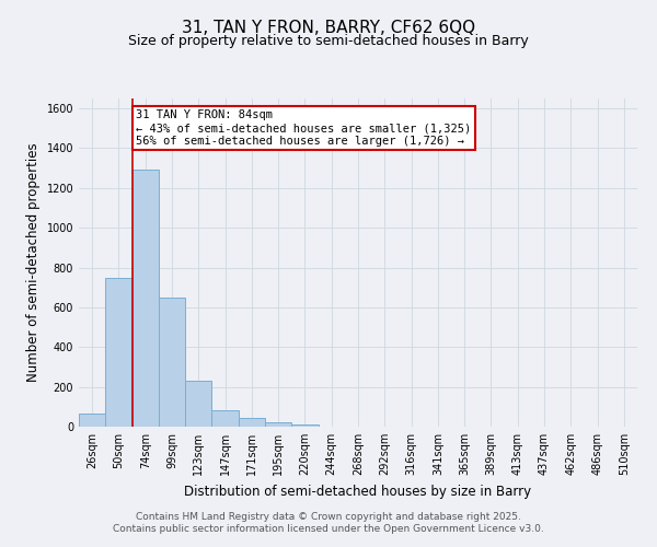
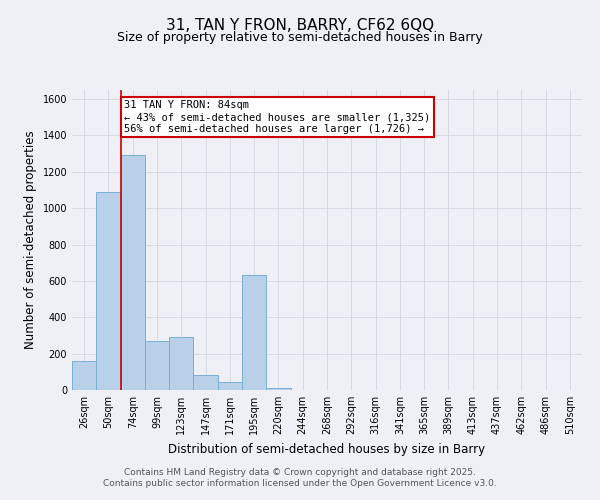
26sqm: 60 -> 160
50sqm: 750 -> 1090
99sqm: 650 -> 270
123sqm: 230 -> 290
195sqm: 20 -> 630
